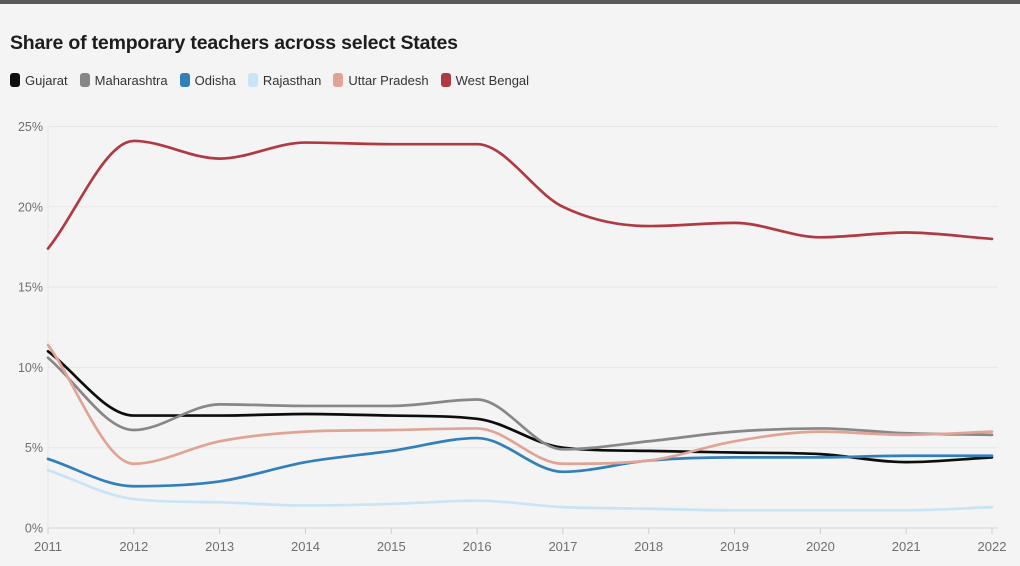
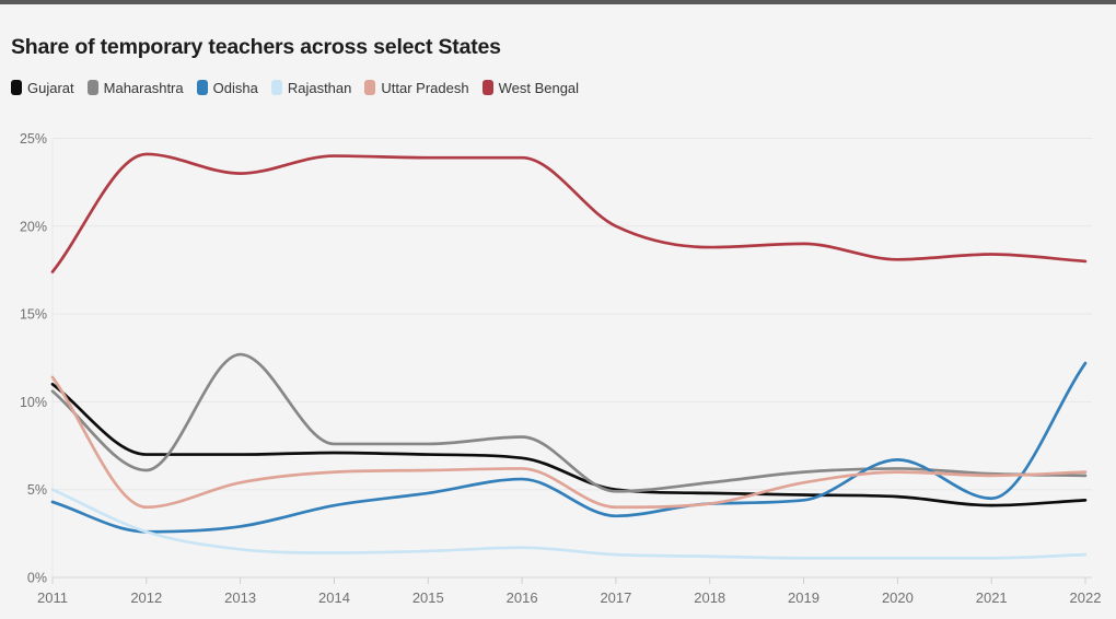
Rajasthan/2011: 3.6% -> 5.0%
Rajasthan/2012: 1.8% -> 2.6%
Maharashtra/2013: 7.7% -> 12.7%
Odisha/2020: 4.4% -> 6.7%
Odisha/2022: 4.5% -> 12.2%
